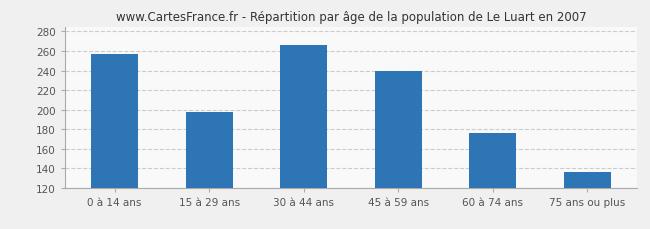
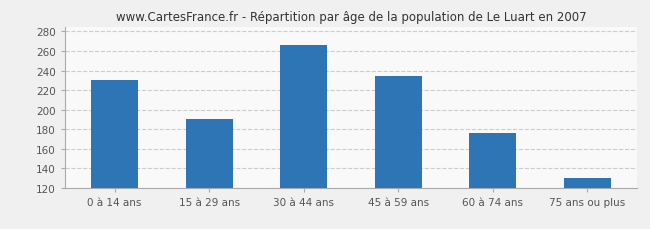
0 à 14 ans: 257 -> 230
15 à 29 ans: 197 -> 190
45 à 59 ans: 240 -> 234
75 ans ou plus: 136 -> 130
